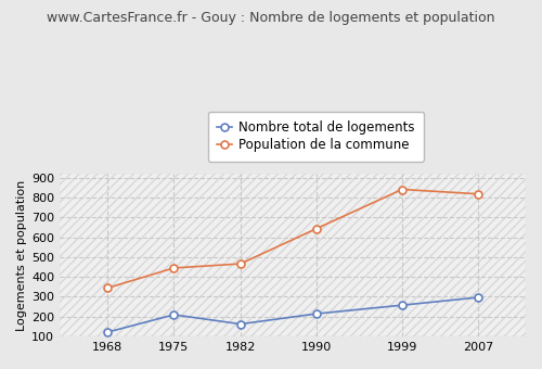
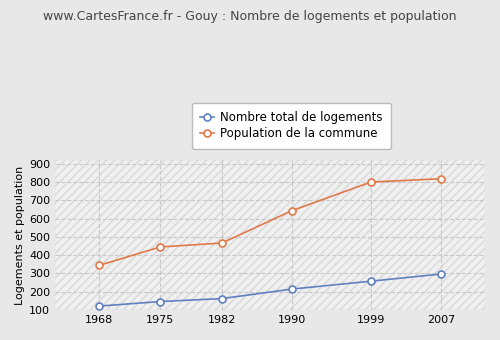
Nombre total de logements/1975: 210 -> 150
Population de la commune/1999: 840 -> 800
